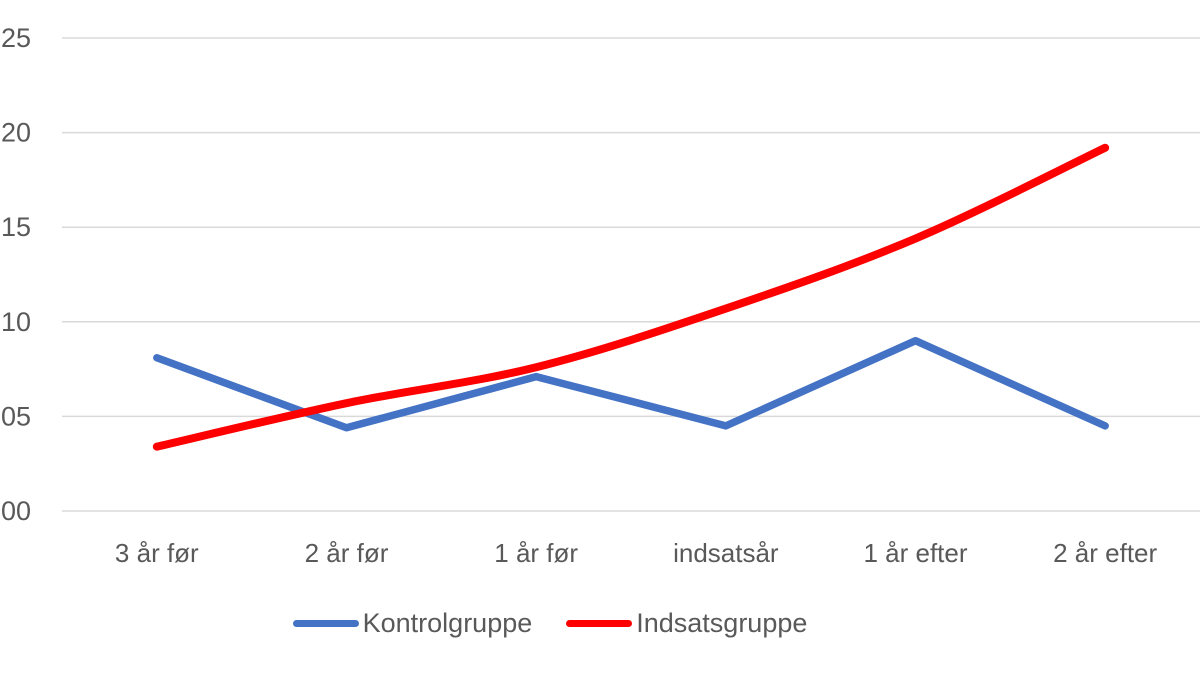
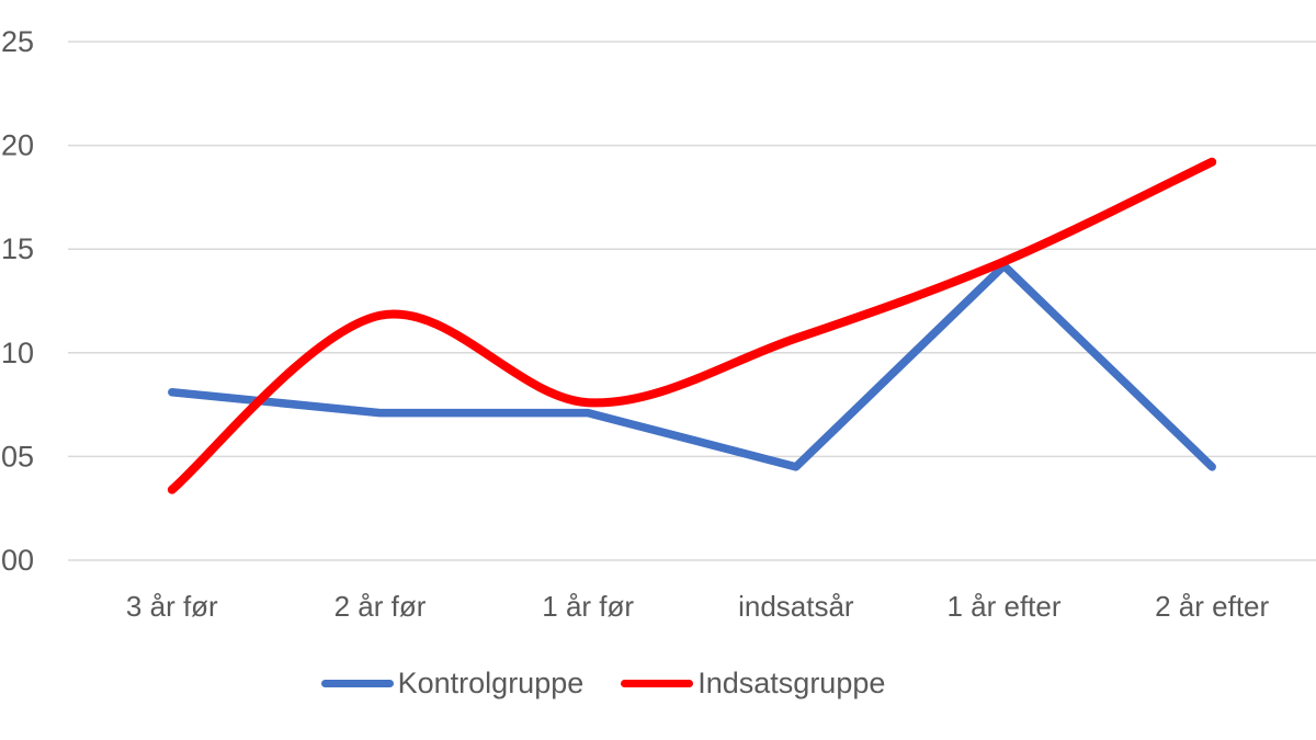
Kontrolgruppe/2 år før: 4.4 -> 7.1
Indsatsgruppe/2 år før: 5.7 -> 11.8
Kontrolgruppe/1 år efter: 9.0 -> 14.2
